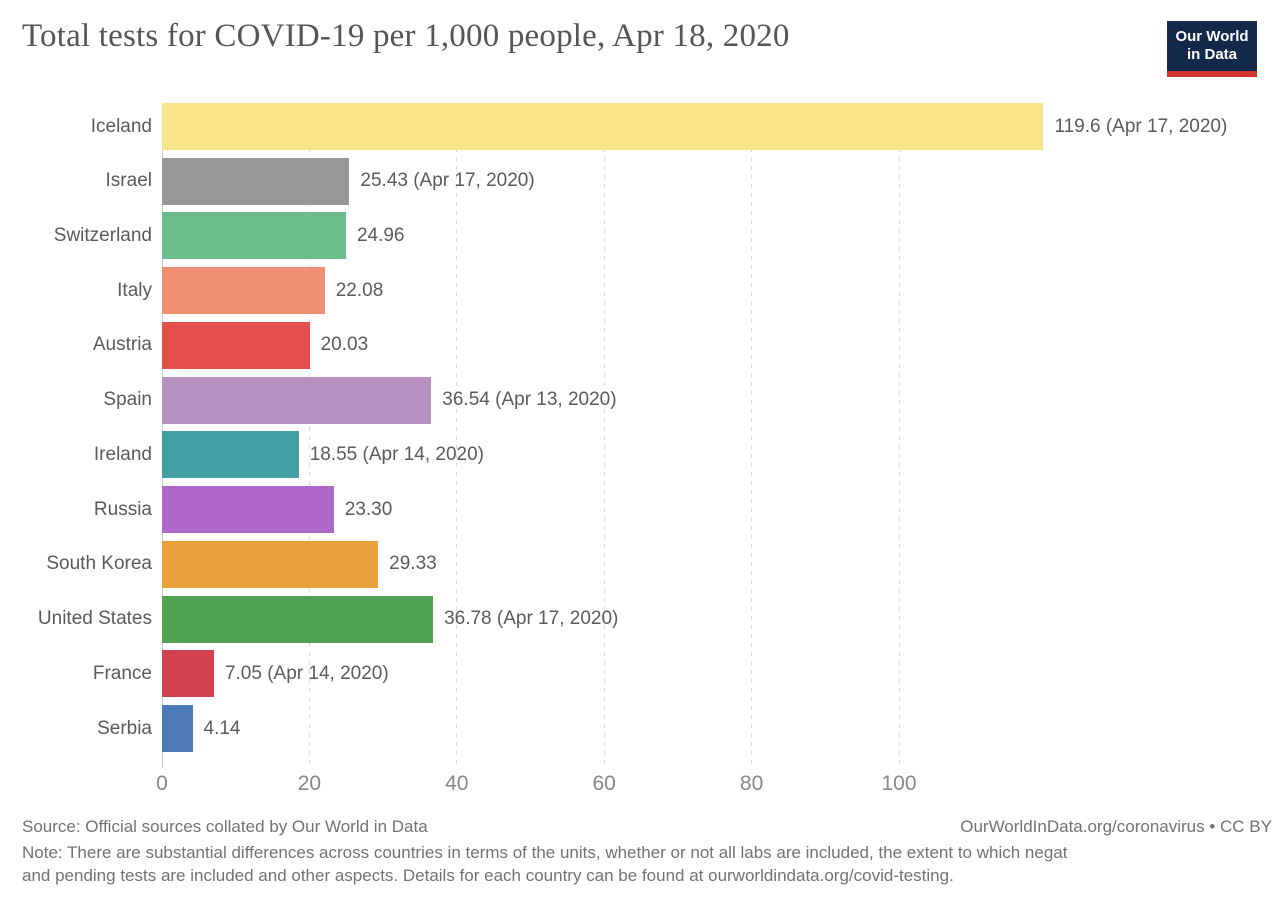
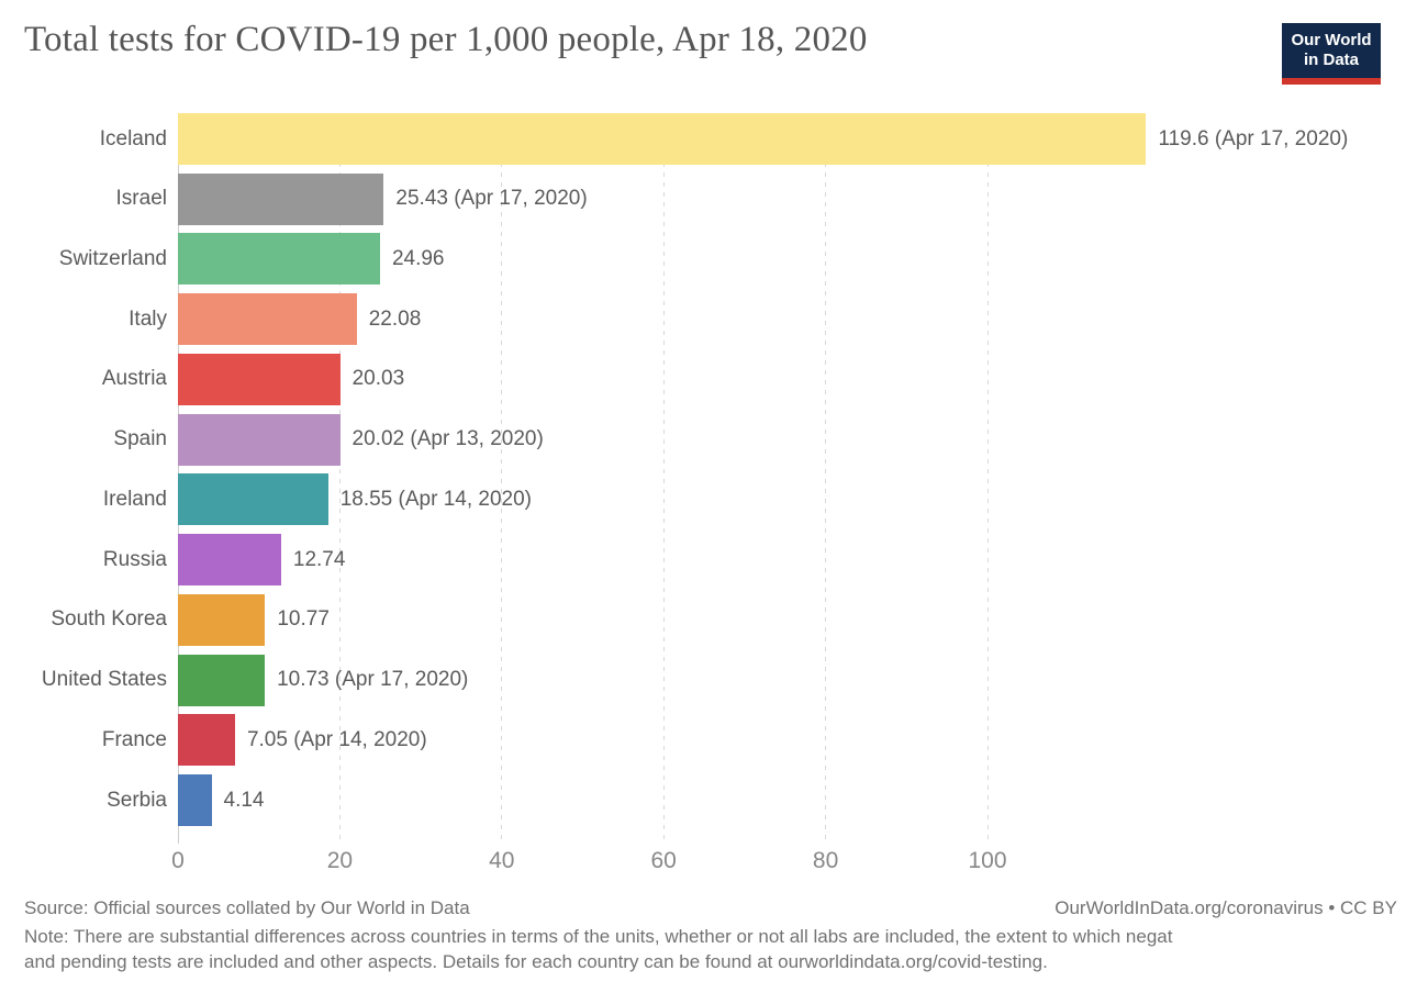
Spain: 36.54 -> 20.02
Russia: 23.30 -> 12.74
South Korea: 29.33 -> 10.77
United States: 36.78 -> 10.73
